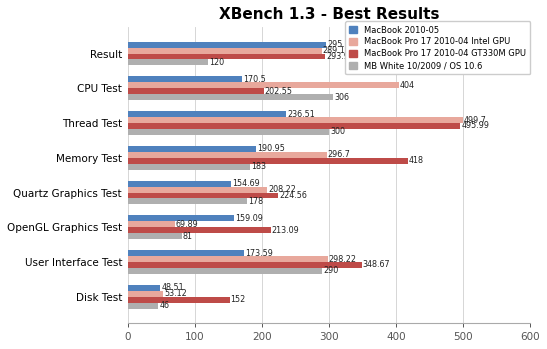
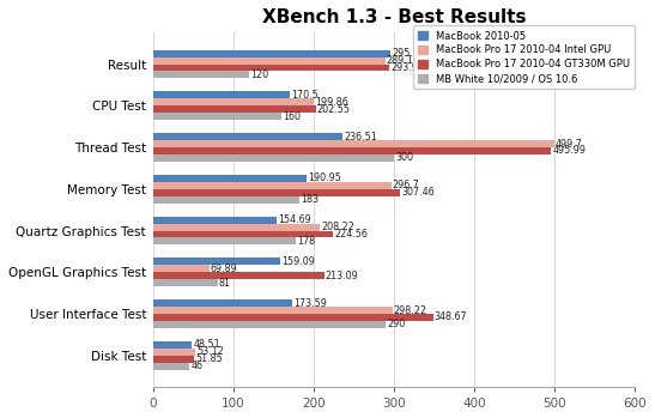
MacBook Pro 17 2010-04 Intel GPU/CPU Test: 404 -> 200
MB White 10/2009 / OS 10.6/CPU Test: 306 -> 160
MacBook Pro 17 2010-04 GT330M GPU/Memory Test: 418 -> 307
MacBook Pro 17 2010-04 GT330M GPU/Disk Test: 152 -> 52
